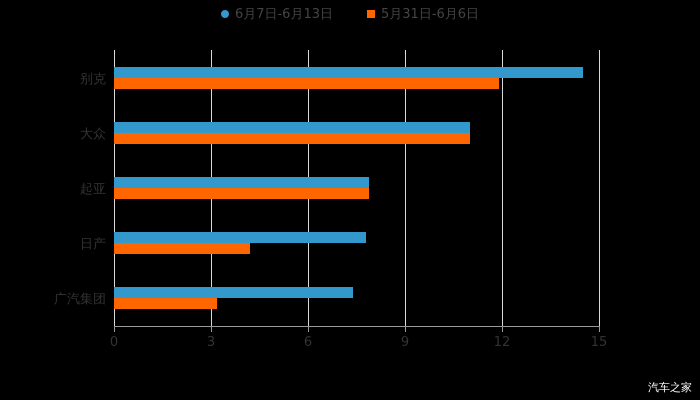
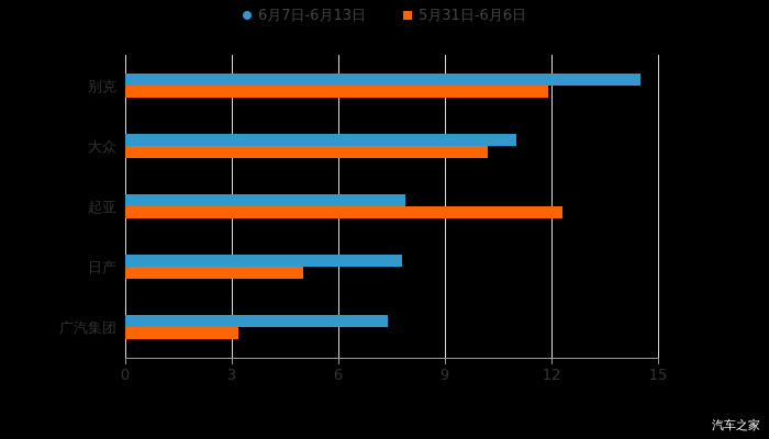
5月31日-6月6日/大众: 11.0 -> 10.2
5月31日-6月6日/起亚: 7.9 -> 12.3
5月31日-6月6日/日产: 4.2 -> 5.0
